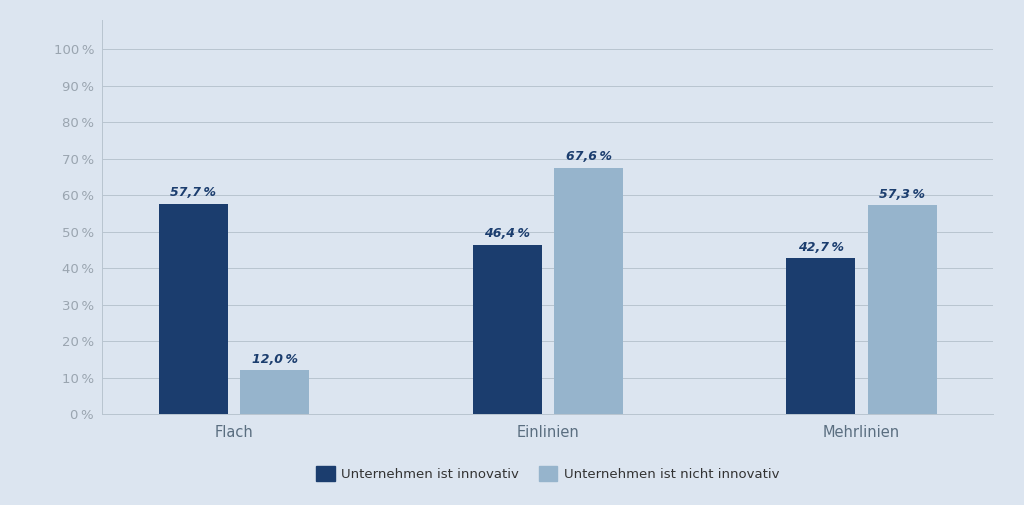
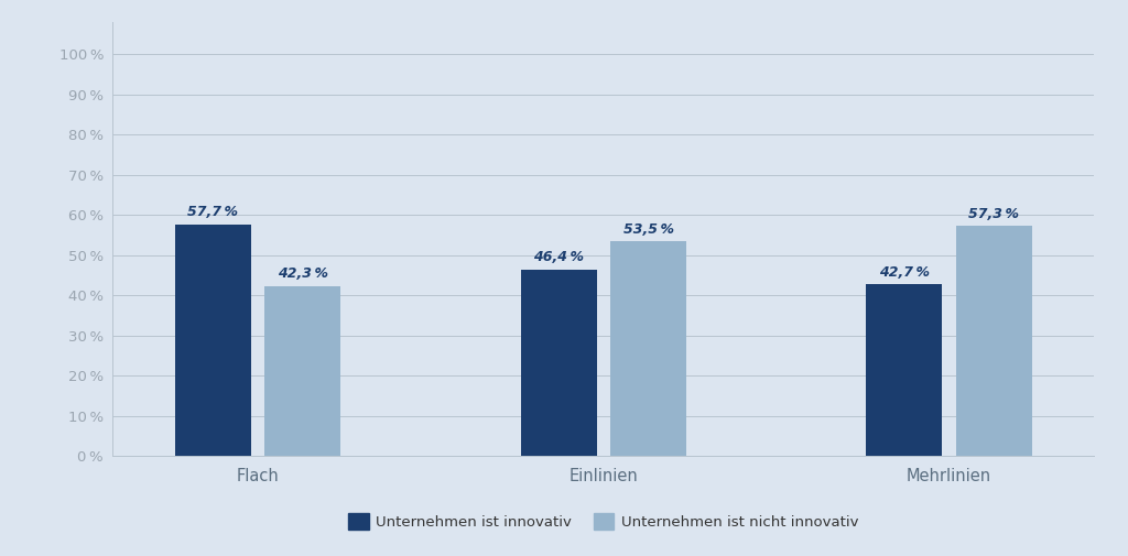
Unternehmen ist nicht innovativ/Flach: 12,0 -> 42,3
Unternehmen ist nicht innovativ/Einlinien: 67,6 -> 53,5
